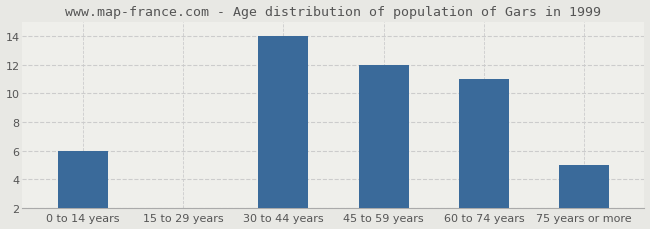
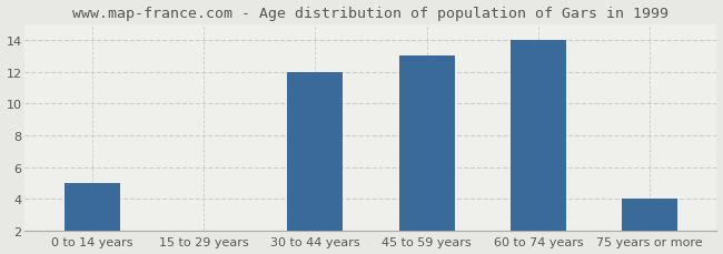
0 to 14 years: 6 -> 5
30 to 44 years: 14 -> 12
45 to 59 years: 12 -> 13
60 to 74 years: 11 -> 14
75 years or more: 5 -> 4
